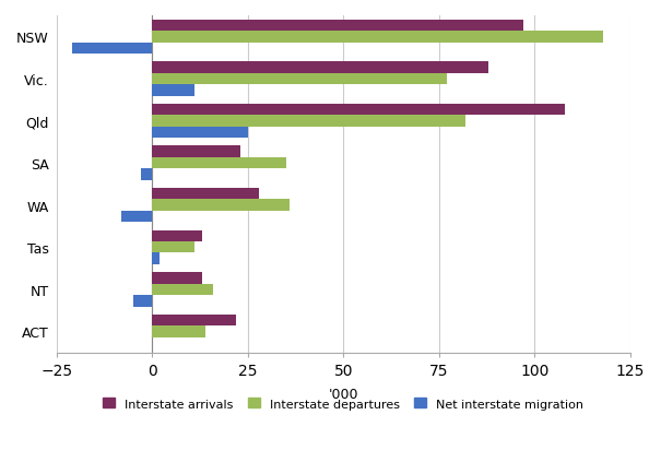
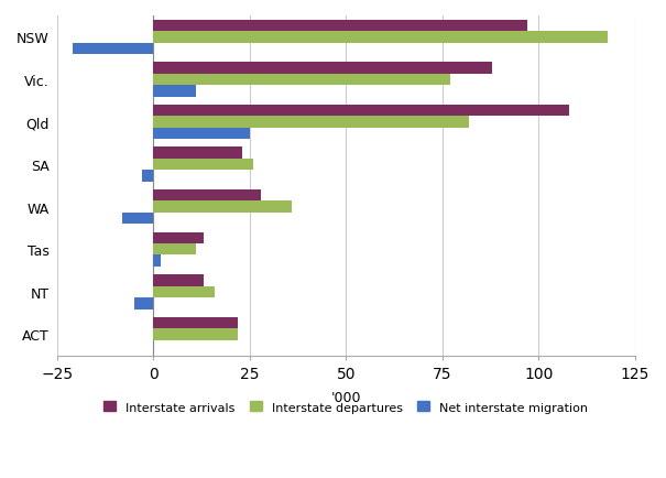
Interstate departures/SA: 35 -> 26
Interstate departures/ACT: 14 -> 22
